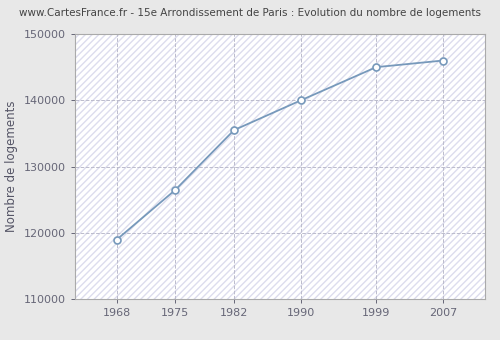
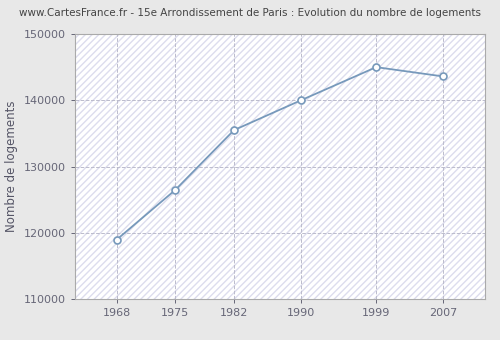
2007: 146000 -> 143600
